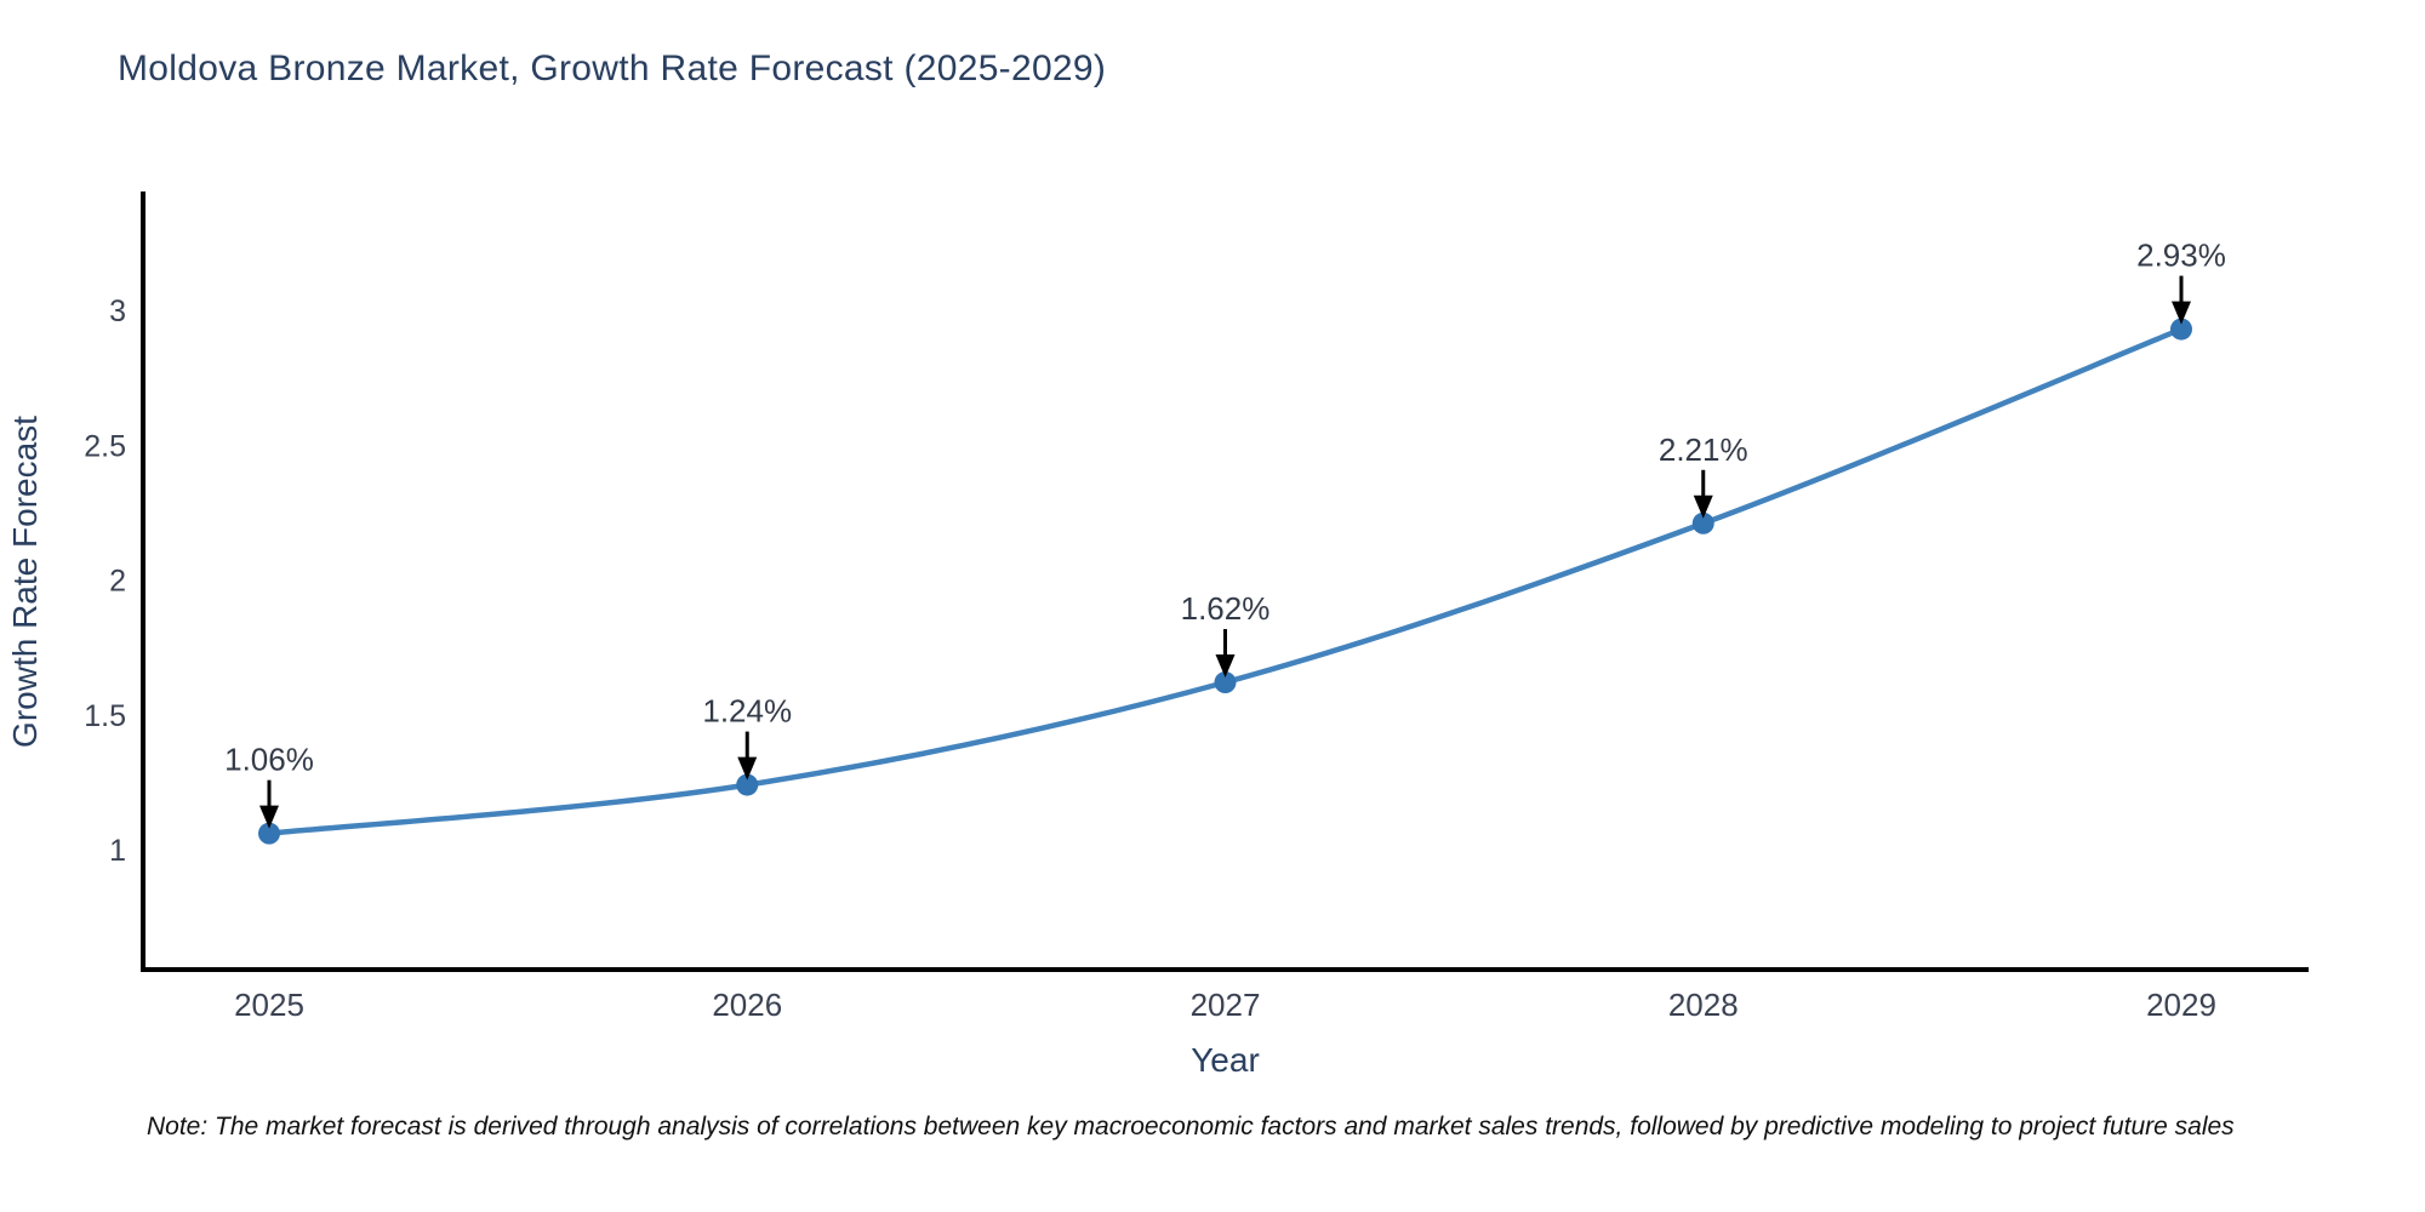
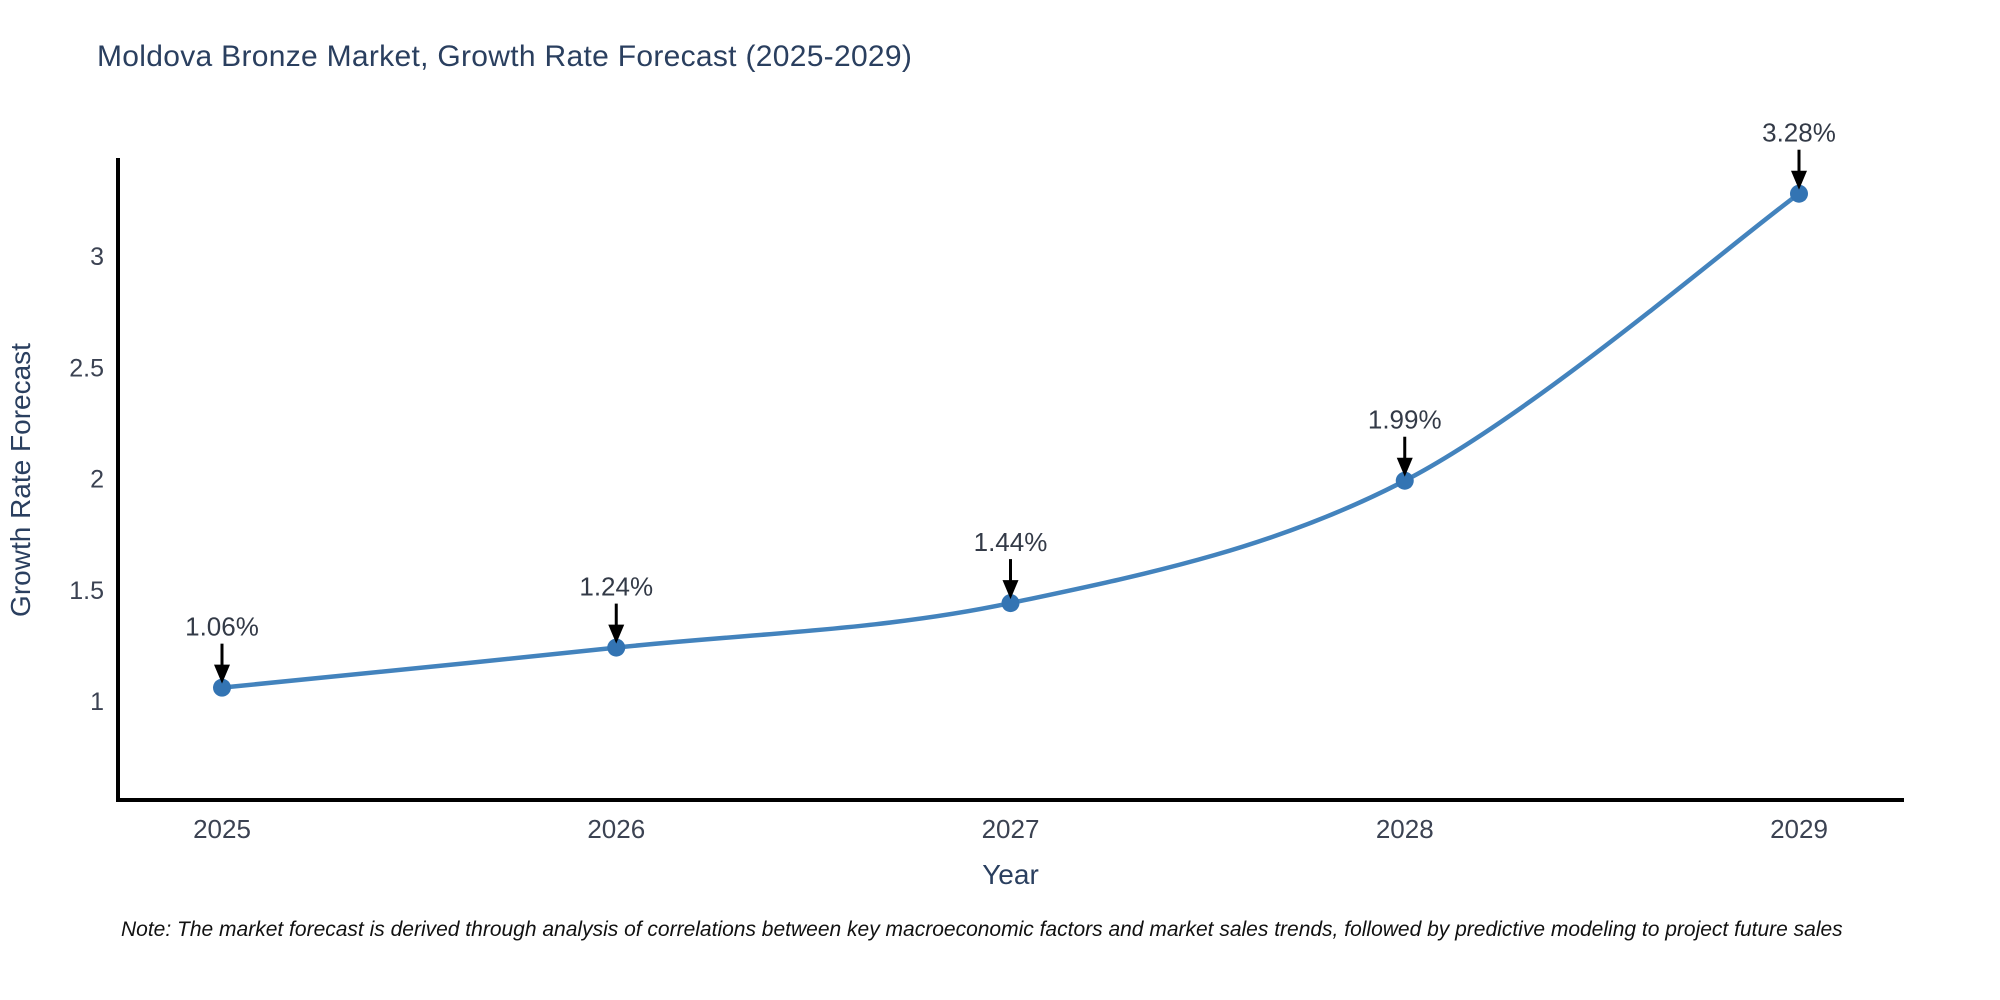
2027: 1.62% -> 1.44%
2028: 2.21% -> 1.99%
2029: 2.93% -> 3.28%
